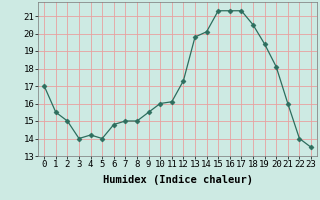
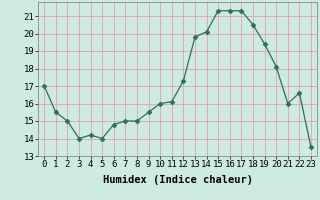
22: 14.0 -> 16.6
